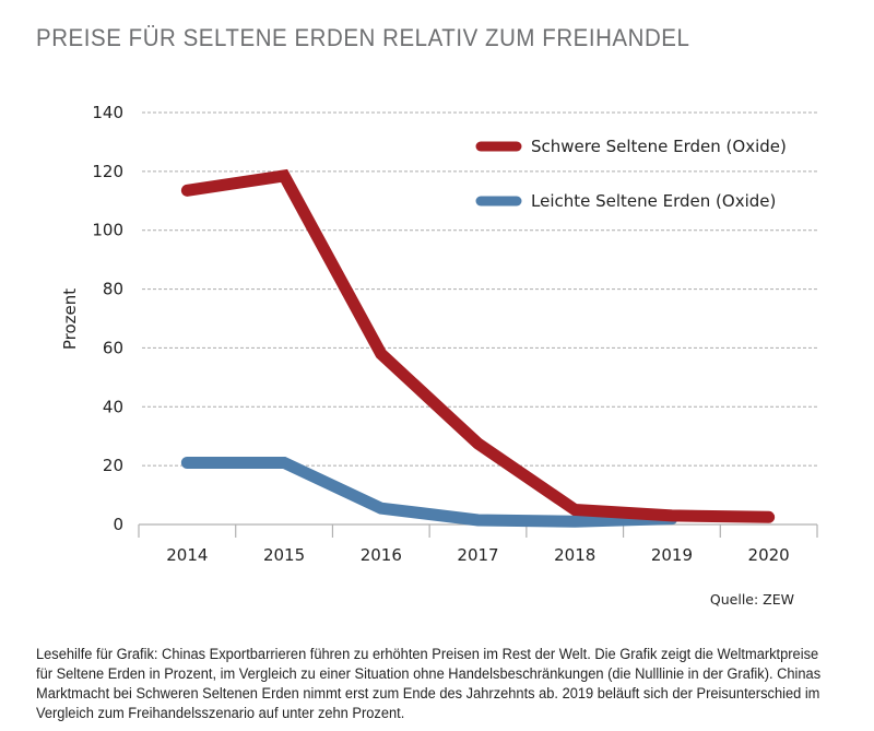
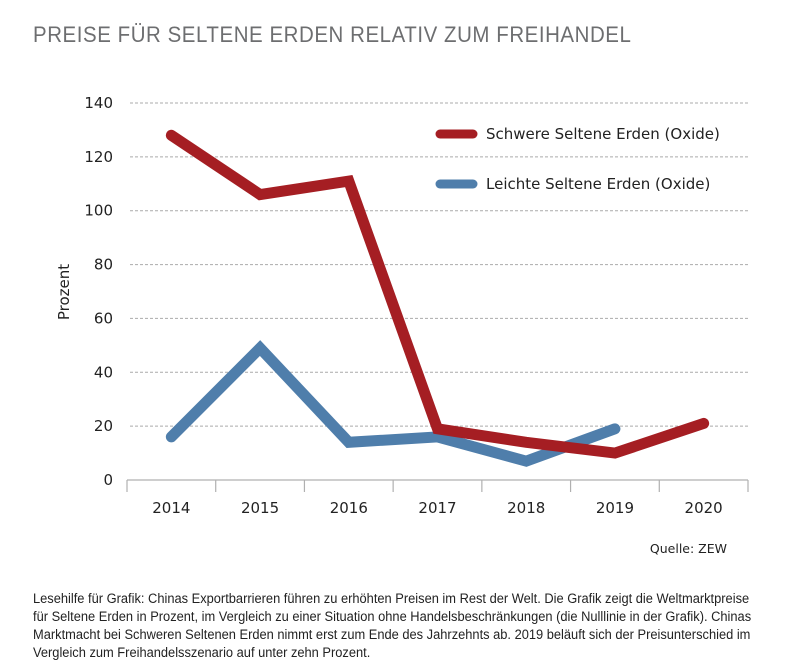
Schwere Seltene Erden (Oxide)/2014: 114 -> 128
Leichte Seltene Erden (Oxide)/2014: 21 -> 16
Schwere Seltene Erden (Oxide)/2015: 118 -> 106
Leichte Seltene Erden (Oxide)/2015: 21 -> 49
Schwere Seltene Erden (Oxide)/2016: 58 -> 111
Leichte Seltene Erden (Oxide)/2016: 6 -> 14
Schwere Seltene Erden (Oxide)/2017: 28 -> 19
Leichte Seltene Erden (Oxide)/2017: 2 -> 16
Schwere Seltene Erden (Oxide)/2018: 5 -> 14
Leichte Seltene Erden (Oxide)/2018: 1 -> 7
Schwere Seltene Erden (Oxide)/2019: 3 -> 10
Leichte Seltene Erden (Oxide)/2019: 2 -> 19
Schwere Seltene Erden (Oxide)/2020: 2 -> 21
